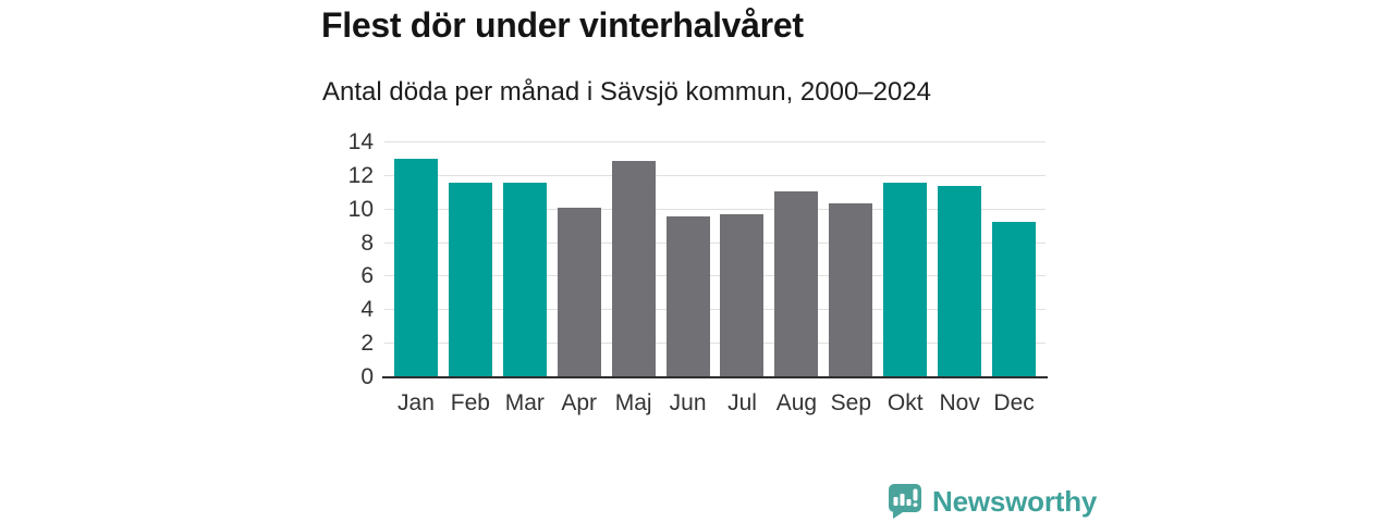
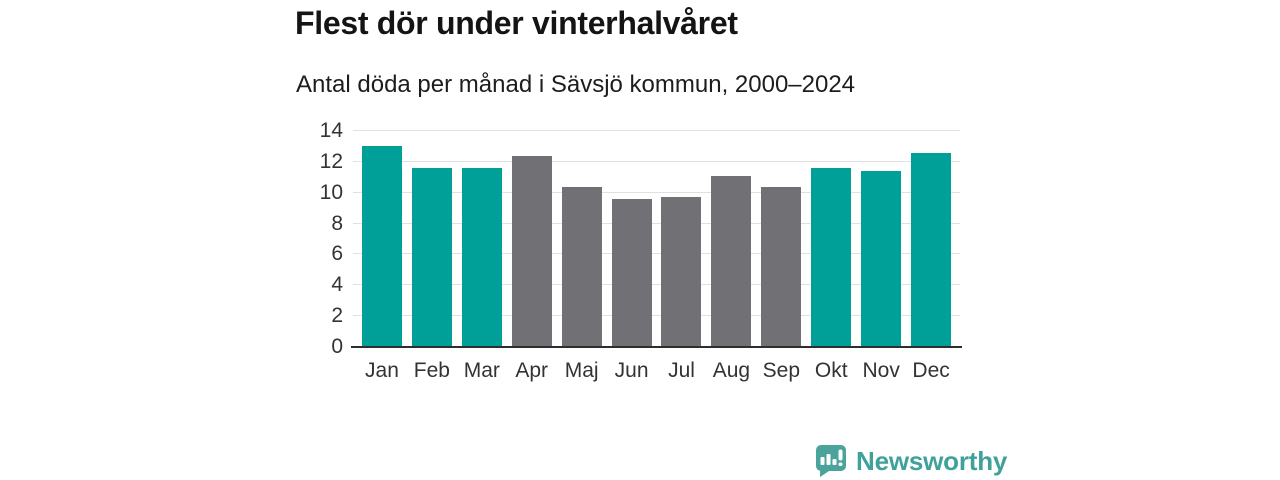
Apr: 10.1 -> 12.4
Maj: 12.9 -> 10.4
Dec: 9.3 -> 12.6
